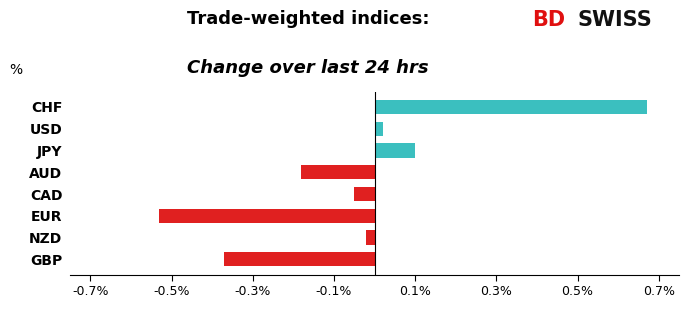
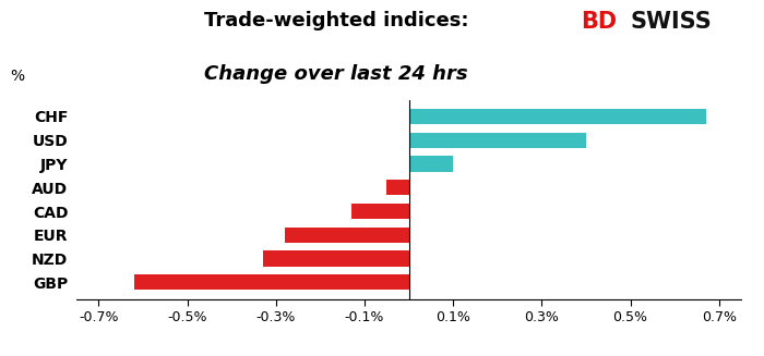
USD: 0.02% -> 0.40%
AUD: -0.18% -> -0.05%
CAD: -0.05% -> -0.13%
EUR: -0.53% -> -0.28%
NZD: -0.02% -> -0.33%
GBP: -0.37% -> -0.62%
